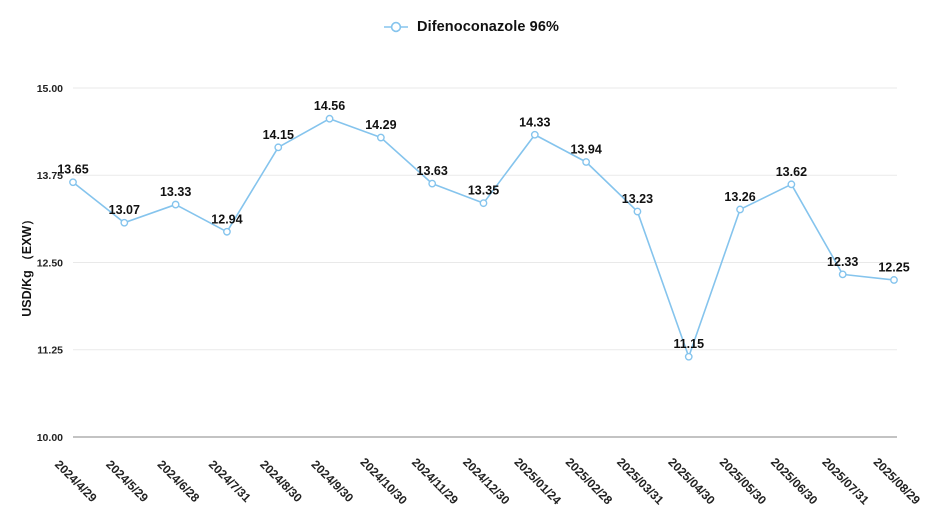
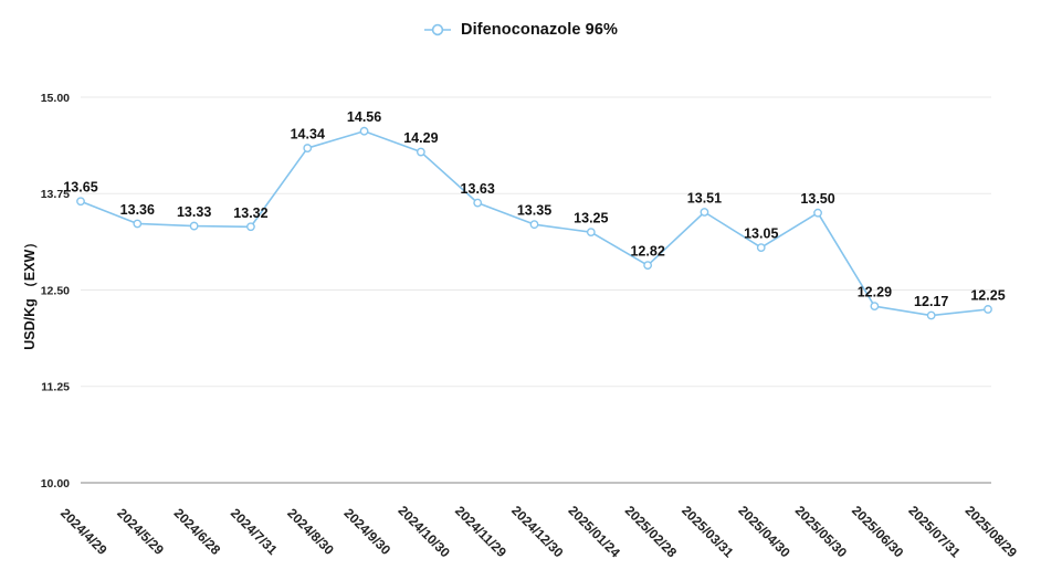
2024/5/29: 13.07 -> 13.36
2024/7/31: 12.94 -> 13.32
2024/8/30: 14.15 -> 14.34
2025/01/24: 14.33 -> 13.25
2025/02/28: 13.94 -> 12.82
2025/03/31: 13.23 -> 13.51
2025/04/30: 11.15 -> 13.05
2025/05/30: 13.26 -> 13.50
2025/06/30: 13.62 -> 12.29
2025/07/31: 12.33 -> 12.17
